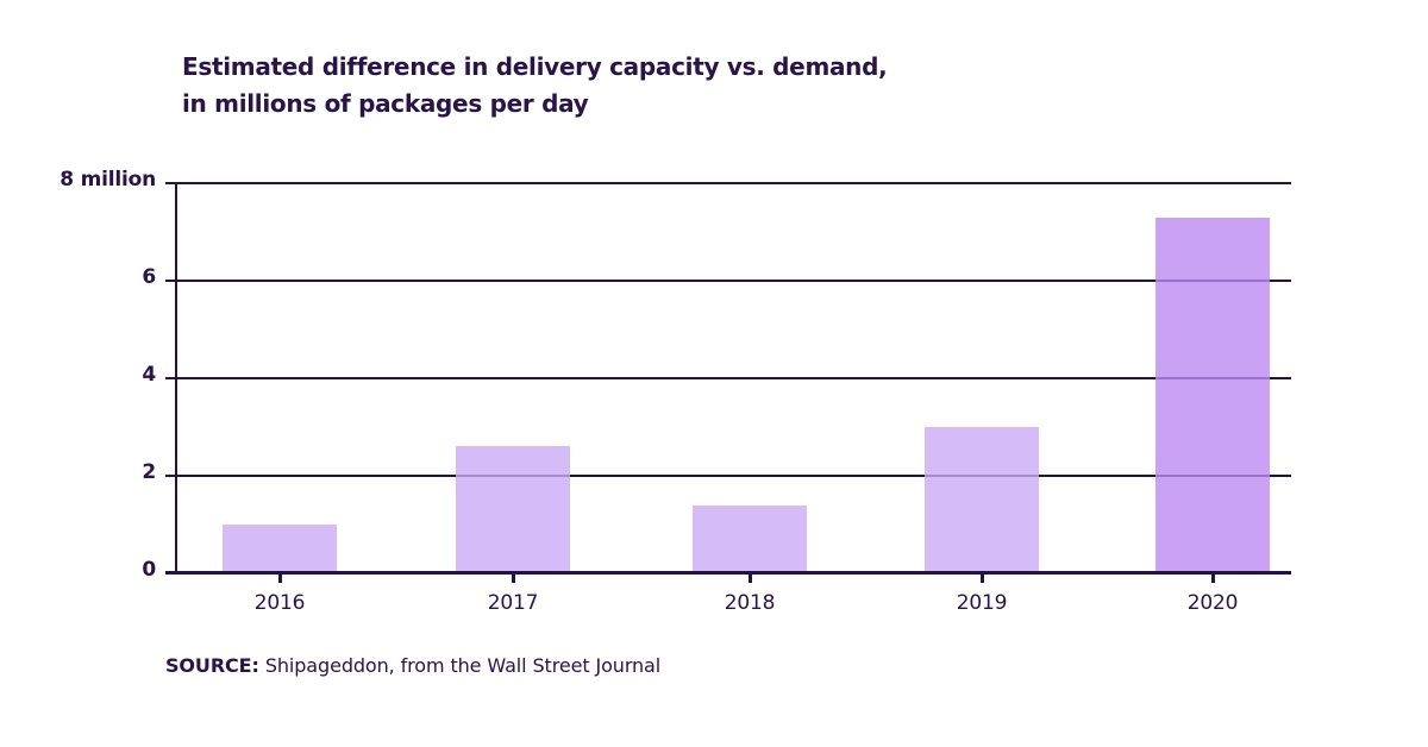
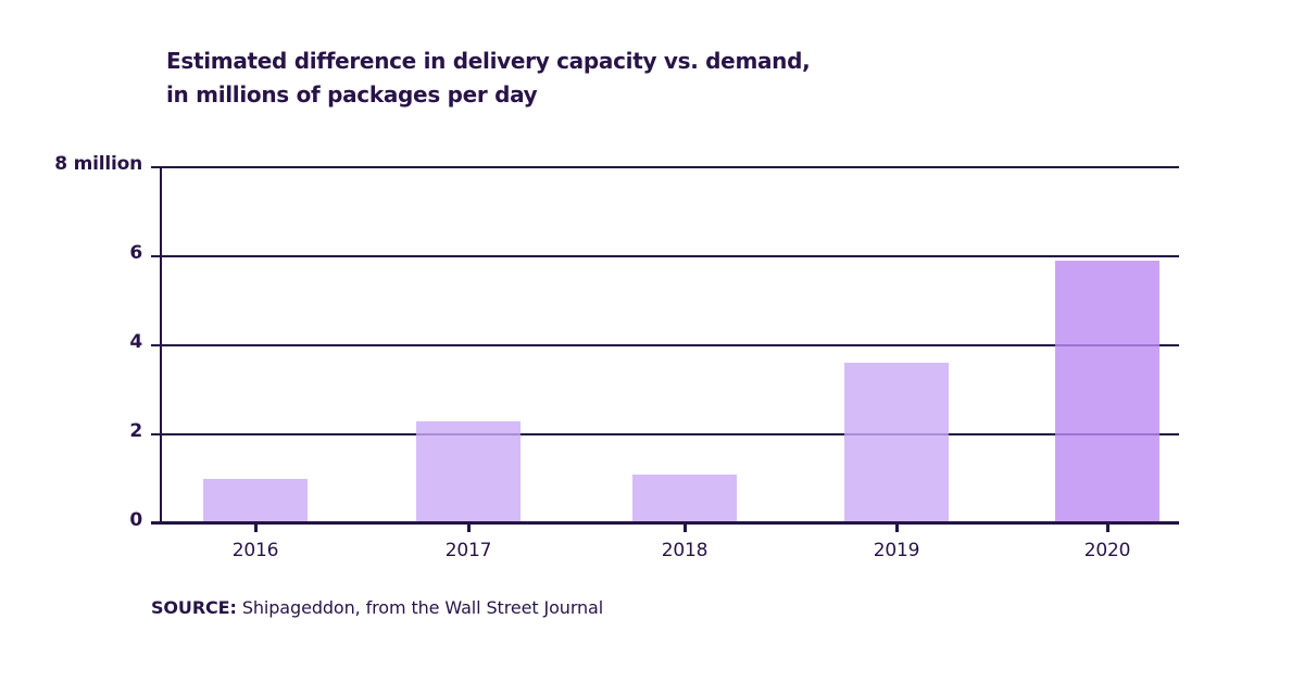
2017: 2.6 -> 2.3
2018: 1.4 -> 1.1
2019: 3.0 -> 3.6
2020: 7.3 -> 5.9
